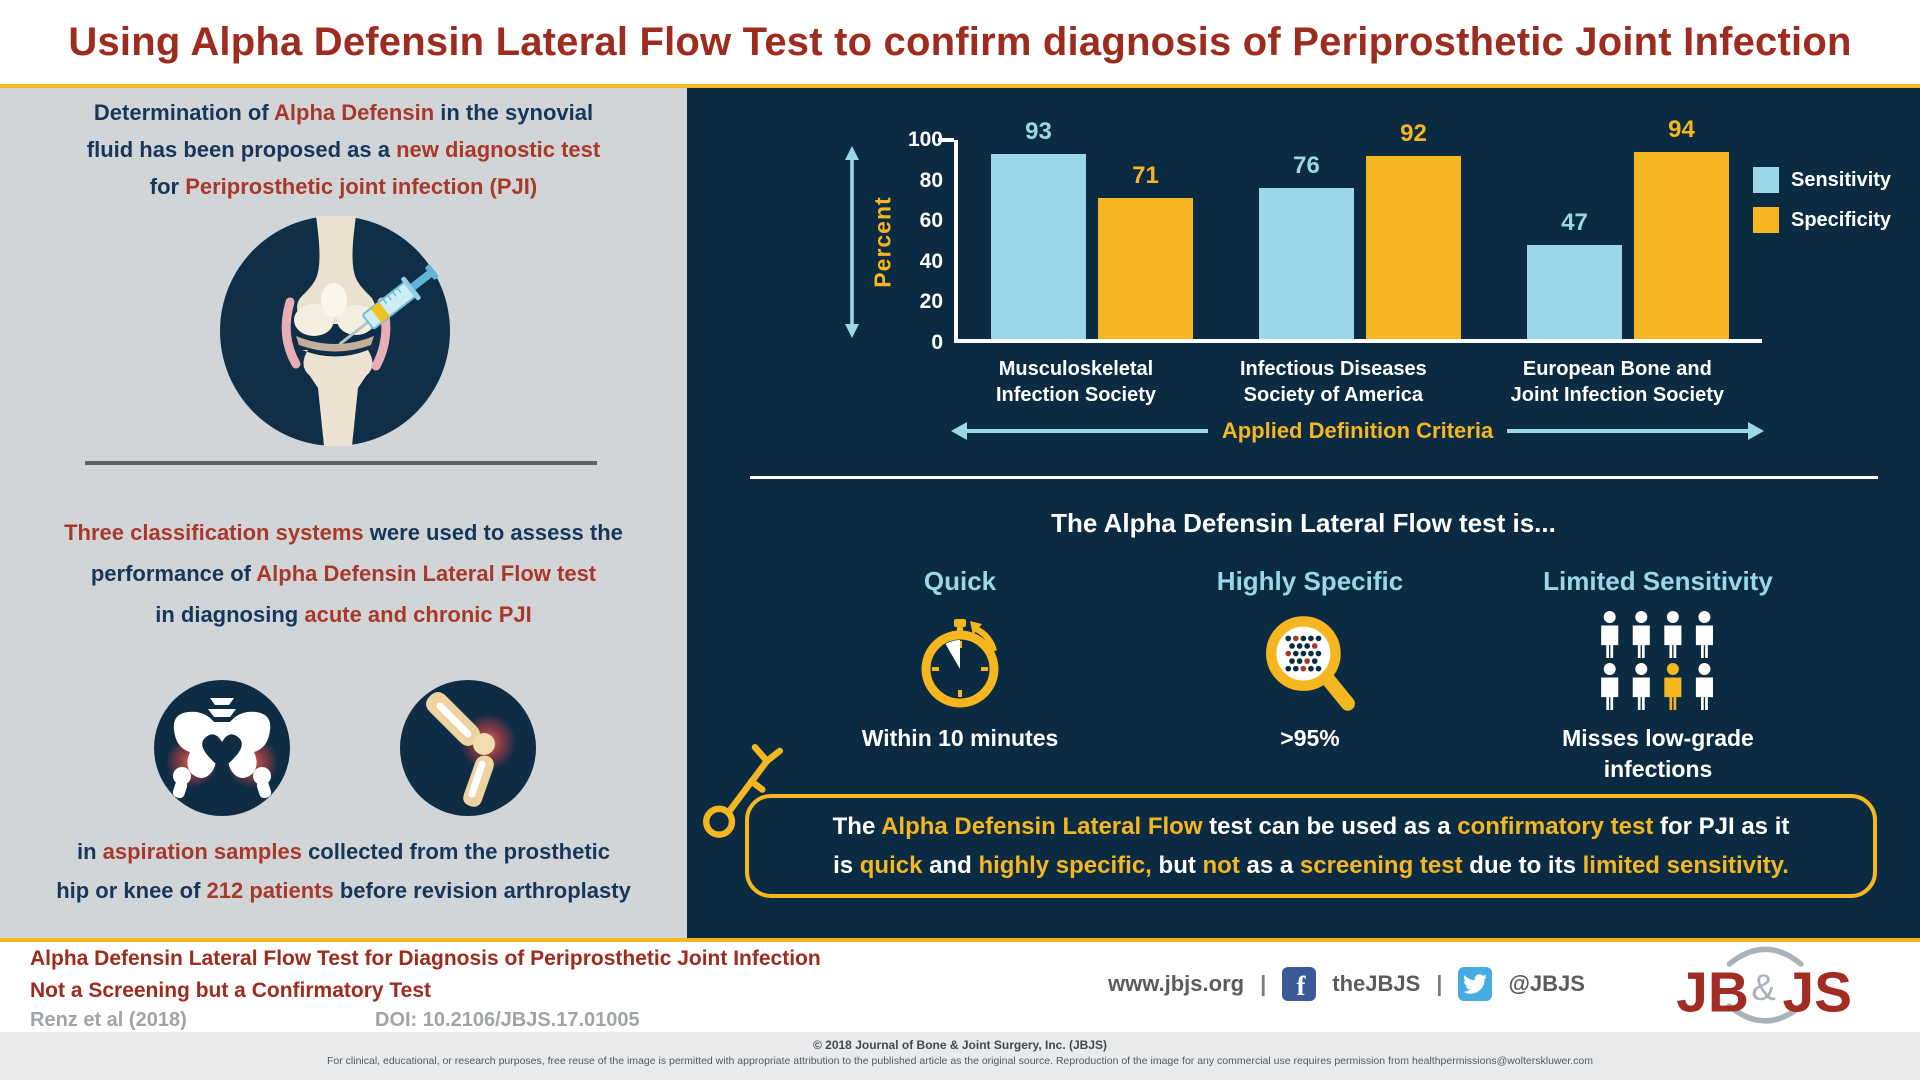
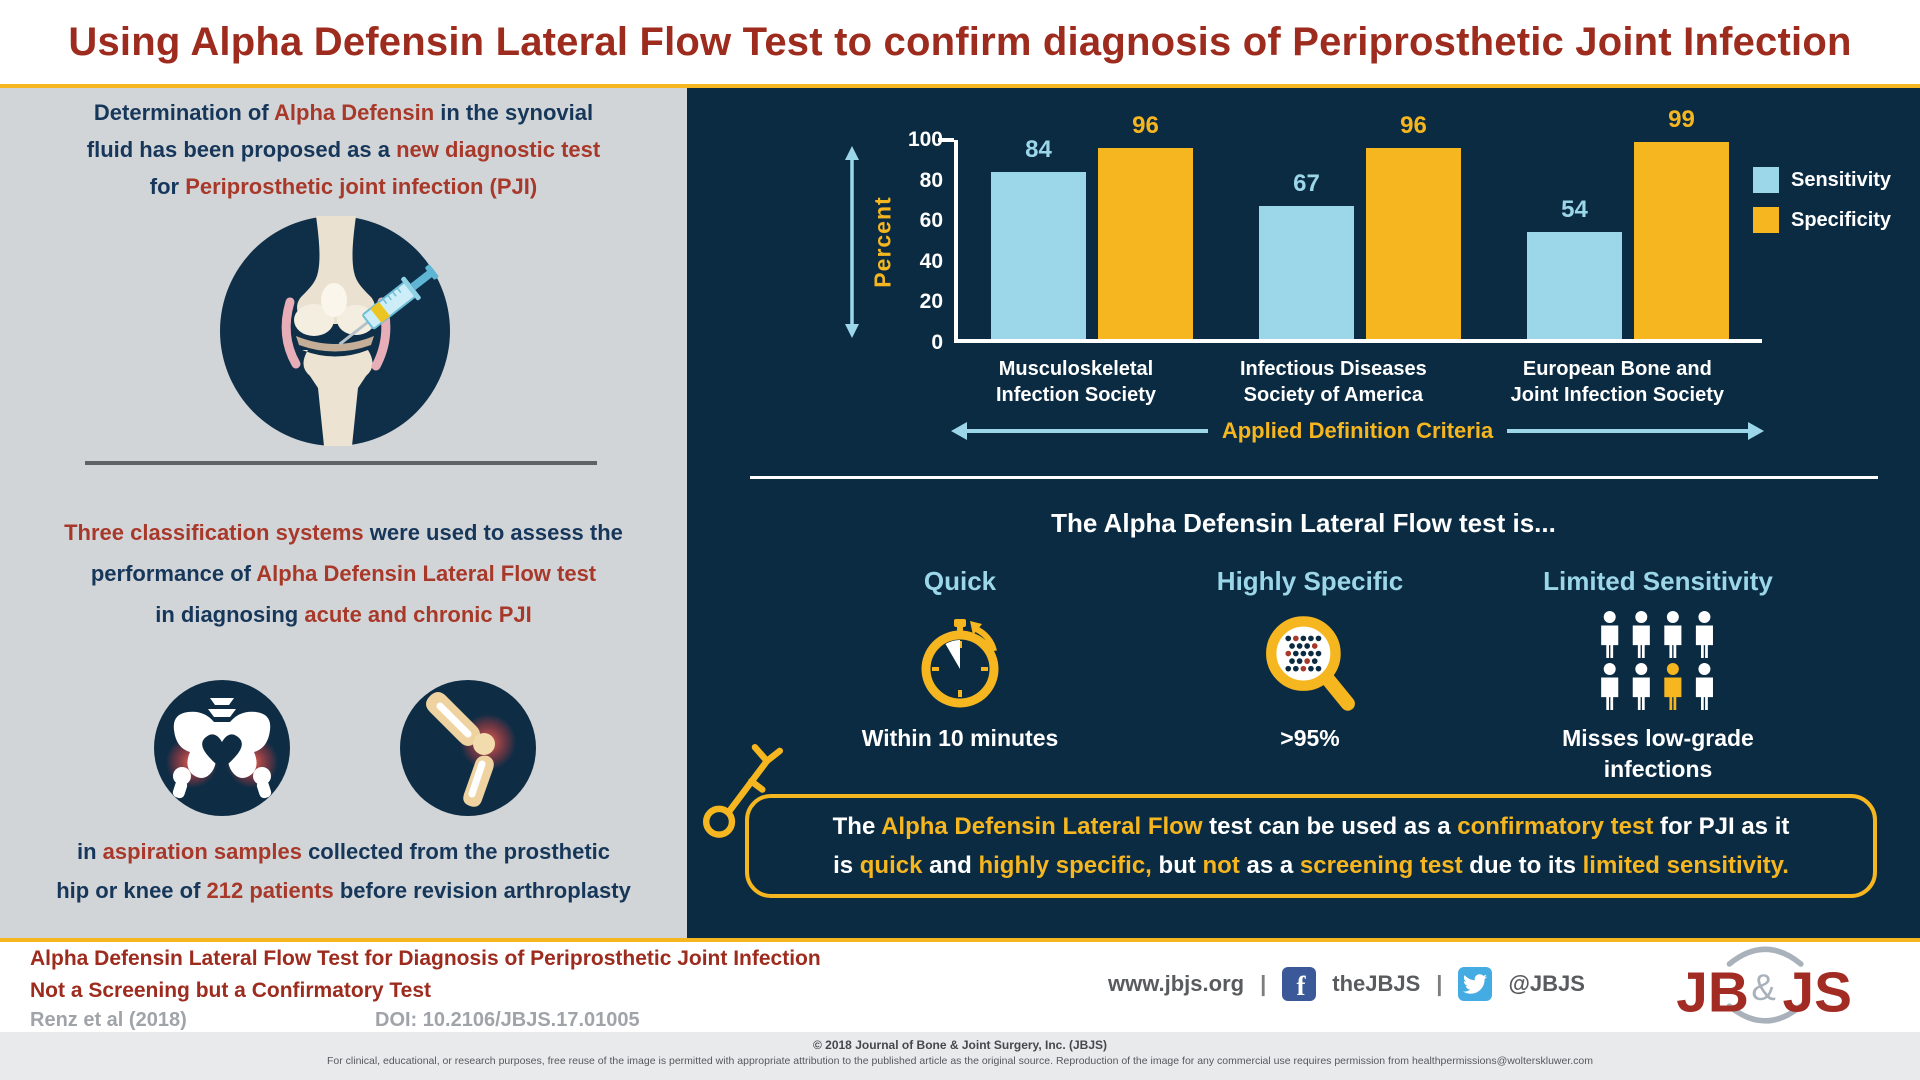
Sensitivity/Musculoskeletal Infection Society: 93 -> 84
Specificity/Musculoskeletal Infection Society: 71 -> 96
Sensitivity/Infectious Diseases Society of America: 76 -> 67
Specificity/Infectious Diseases Society of America: 92 -> 96
Sensitivity/European Bone and Joint Infection Society: 47 -> 54
Specificity/European Bone and Joint Infection Society: 94 -> 99
